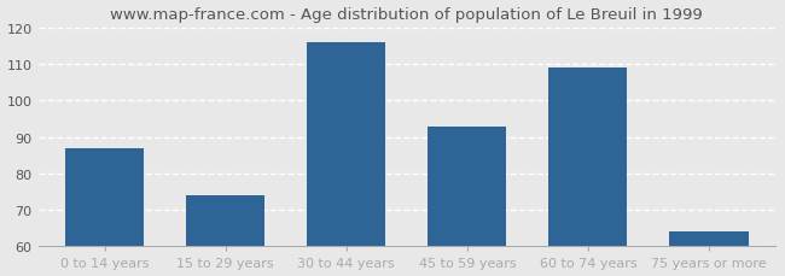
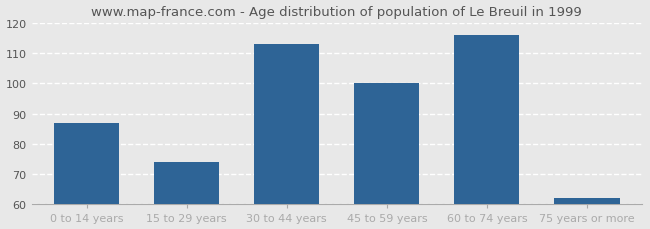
30 to 44 years: 116 -> 113
45 to 59 years: 93 -> 100
60 to 74 years: 109 -> 116
75 years or more: 64 -> 62
